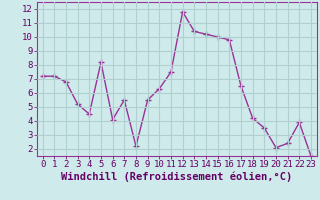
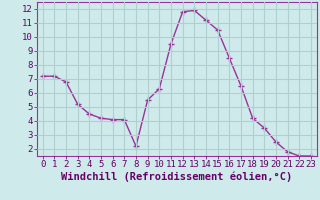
5: 8.2 -> 4.2
7: 5.5 -> 4.1
11: 7.5 -> 9.5
13: 10.4 -> 11.9
14: 10.2 -> 11.2
15: 10.0 -> 10.5
16: 9.8 -> 8.5
20: 2.1 -> 2.5
21: 2.4 -> 1.8
22: 3.9 -> 1.5
